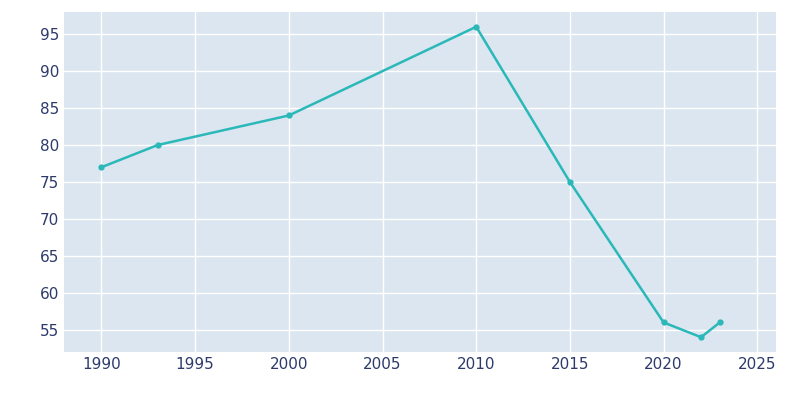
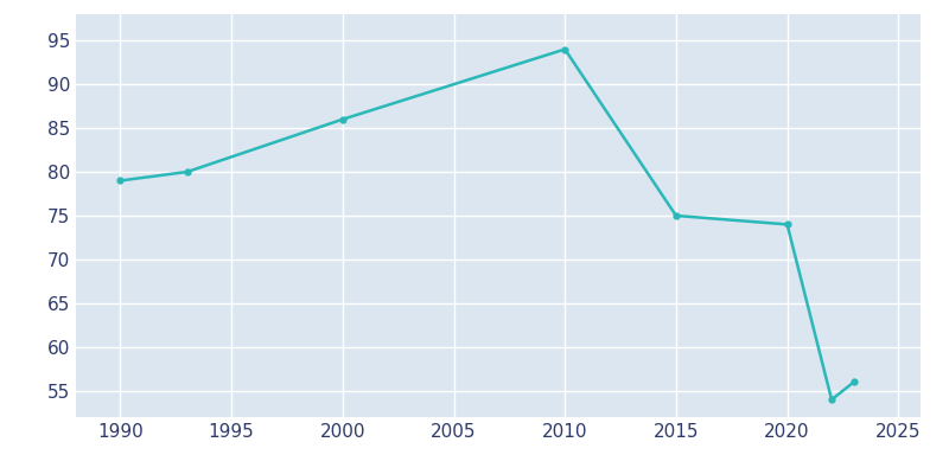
1990: 77 -> 79
2000: 84 -> 86
2010: 96 -> 94
2020: 56 -> 74
